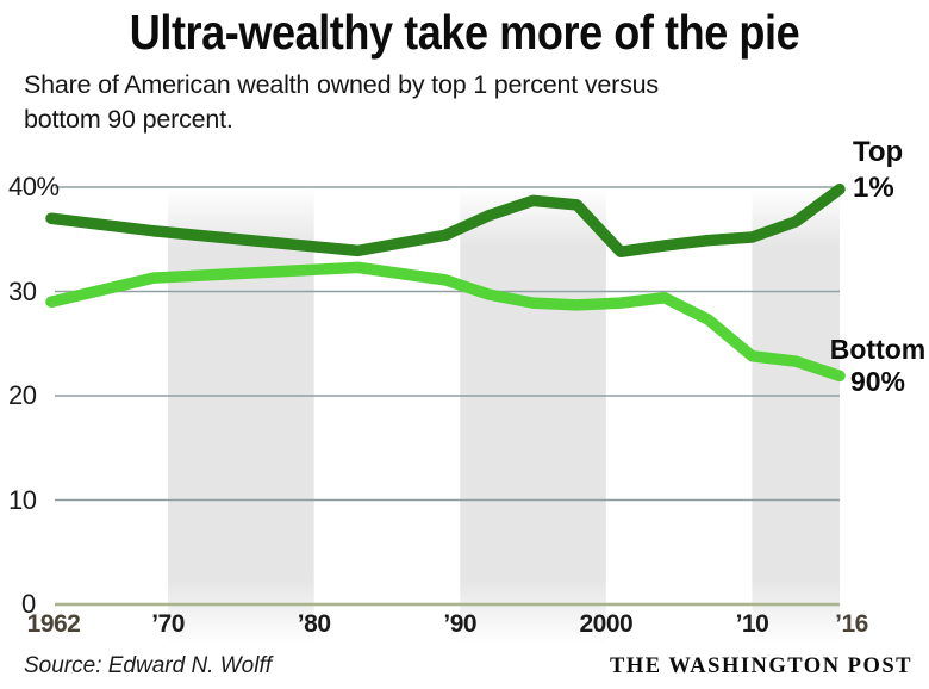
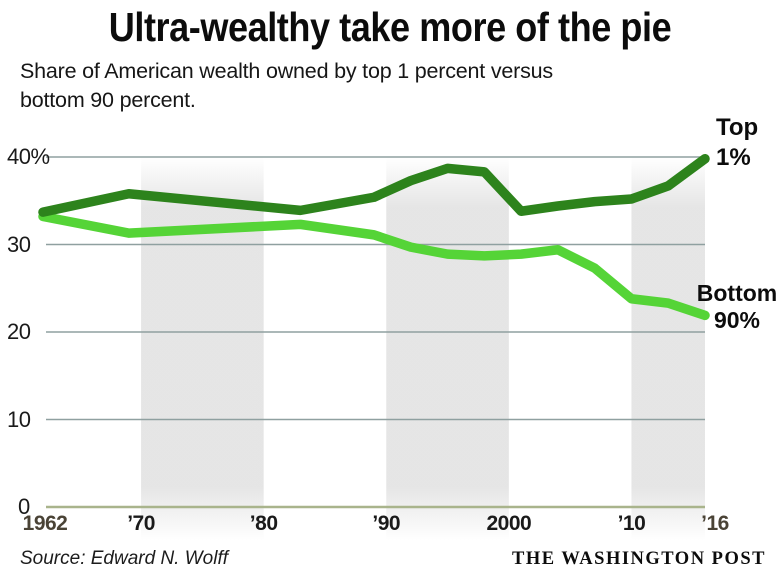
Top 1%/1962: 37% -> 34%
Bottom 90%/1962: 29% -> 33%
